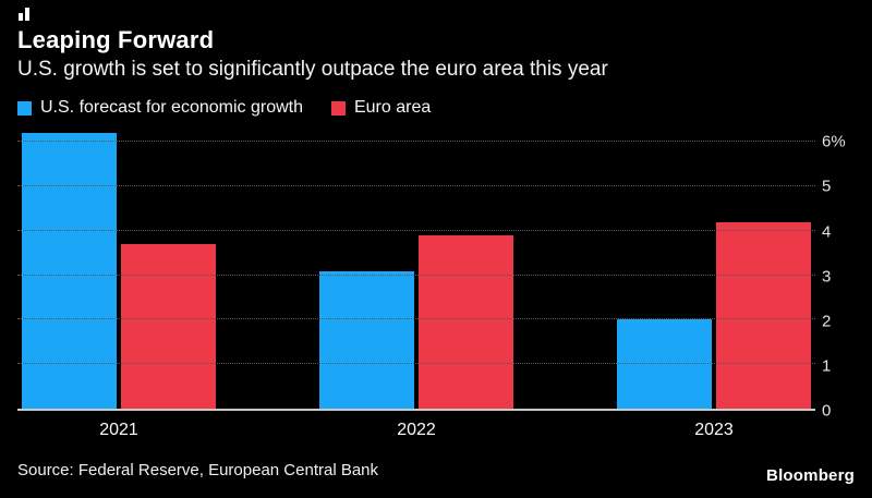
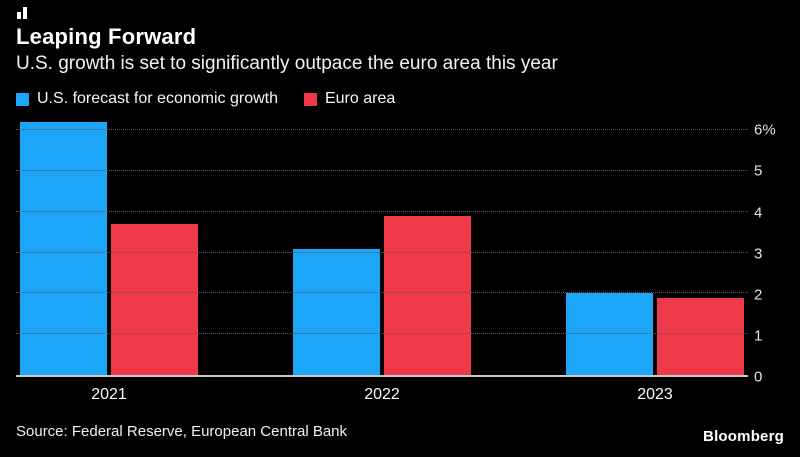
Euro area/2023: 4.2% -> 1.9%
